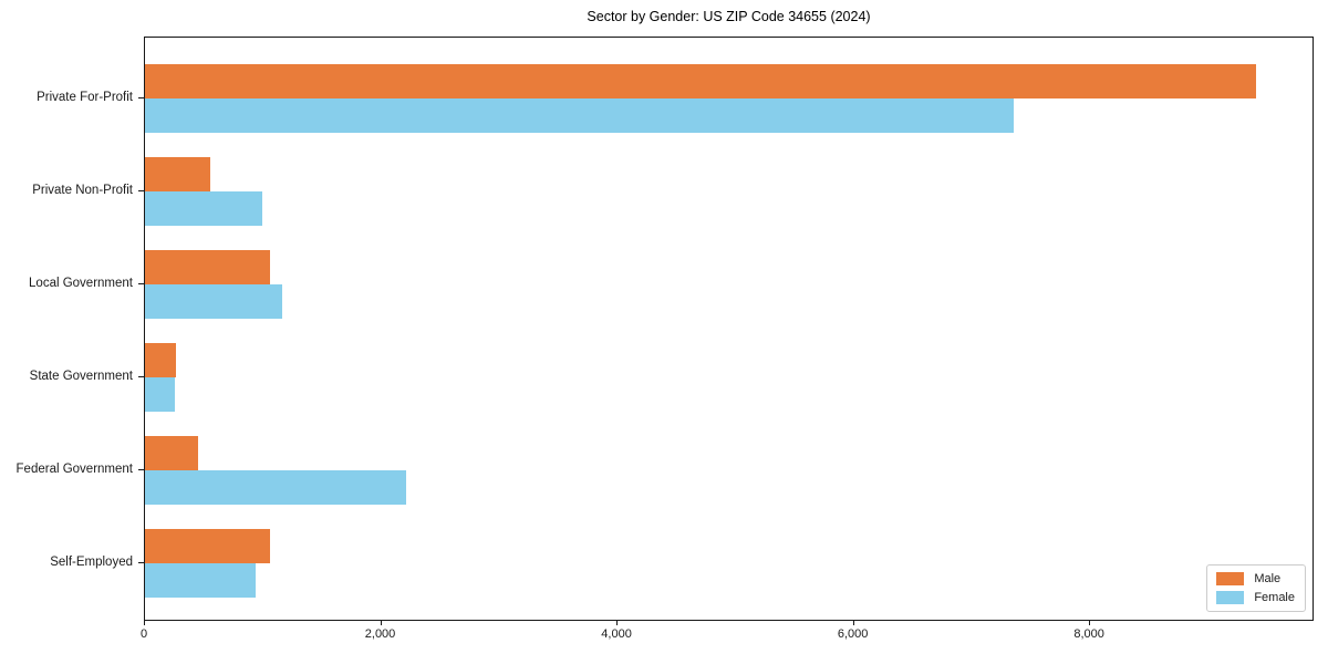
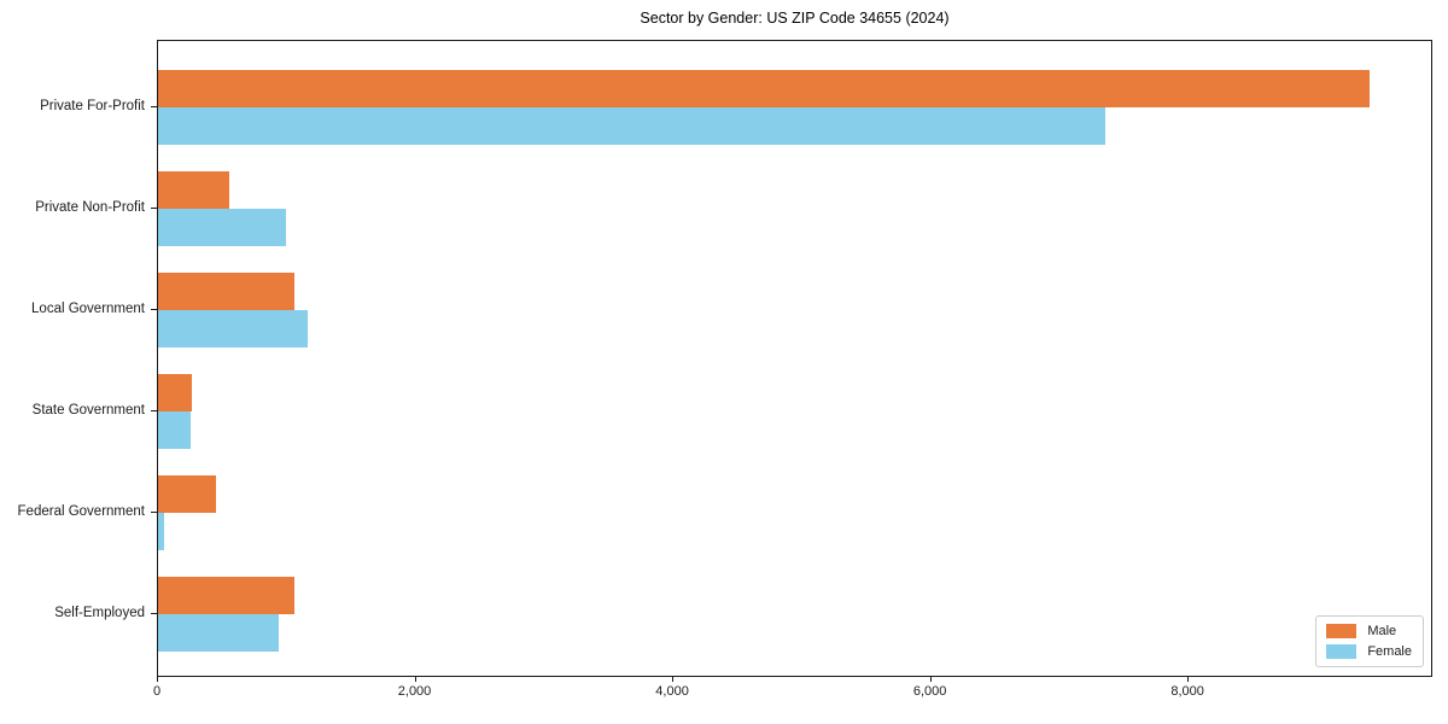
Female/Federal Government: 2210 -> 50
